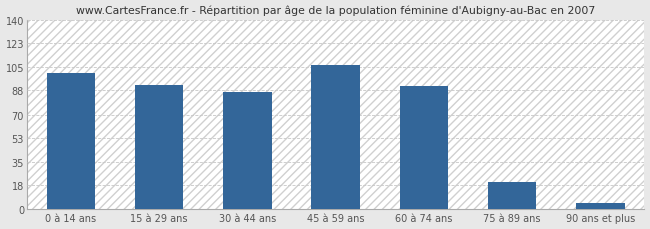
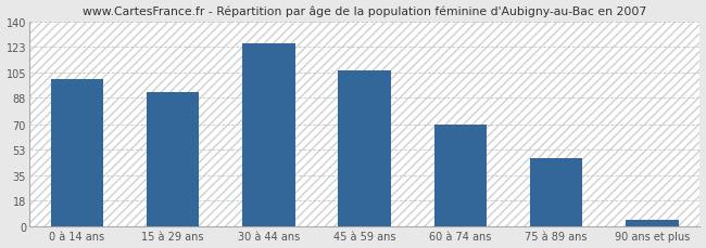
30 à 44 ans: 87 -> 125
60 à 74 ans: 91 -> 70
75 à 89 ans: 20 -> 47
